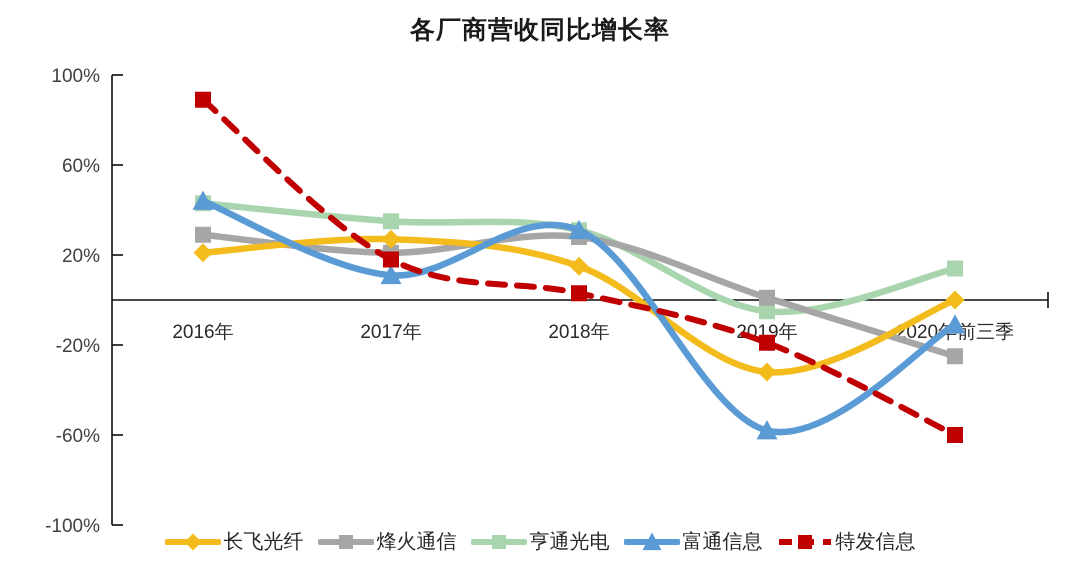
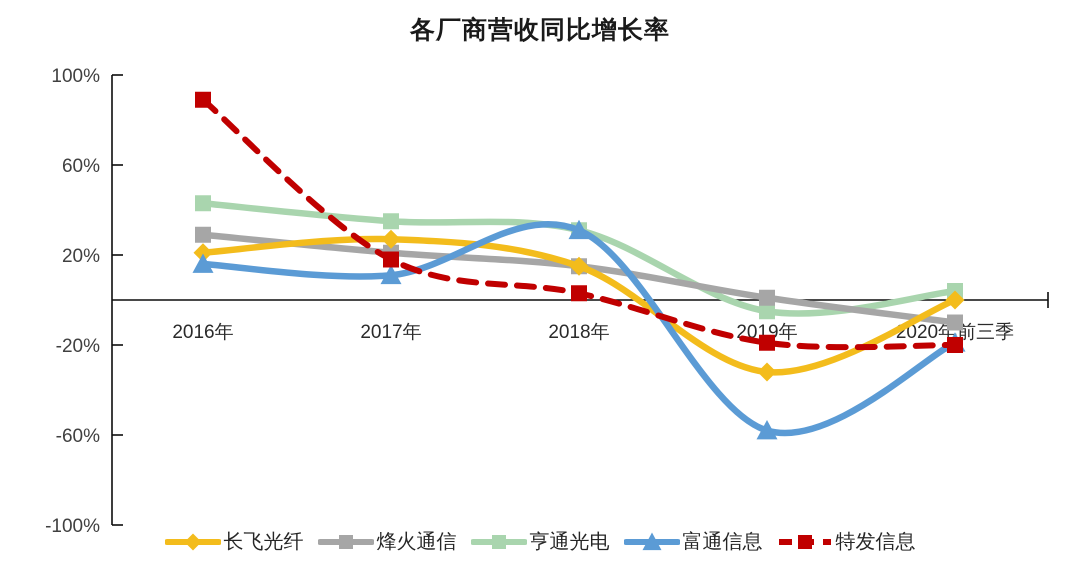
富通信息/2016年: 44% -> 16%
烽火通信/2018年: 28% -> 15%
烽火通信/2020年前三季: -25% -> -10%
亨通光电/2020年前三季: 14% -> 4%
富通信息/2020年前三季: -11% -> -19%
特发信息/2020年前三季: -60% -> -20%
